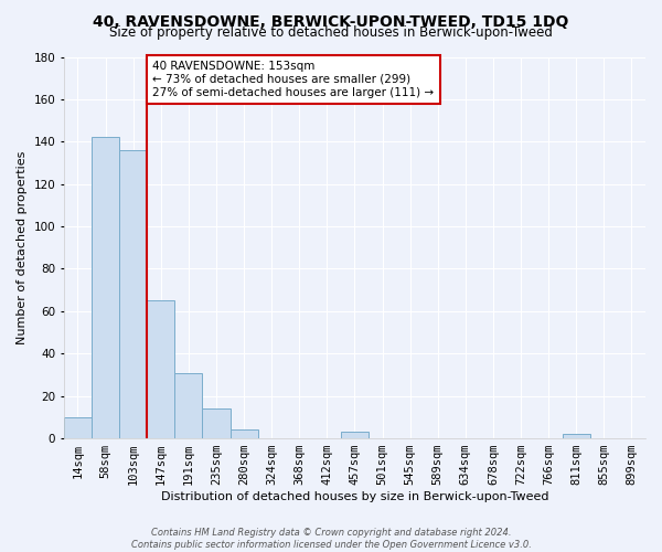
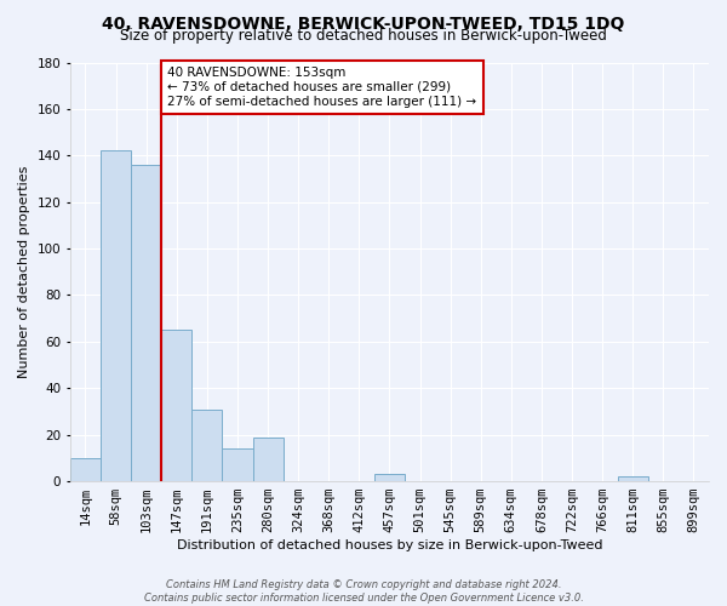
280sqm: 4 -> 19
